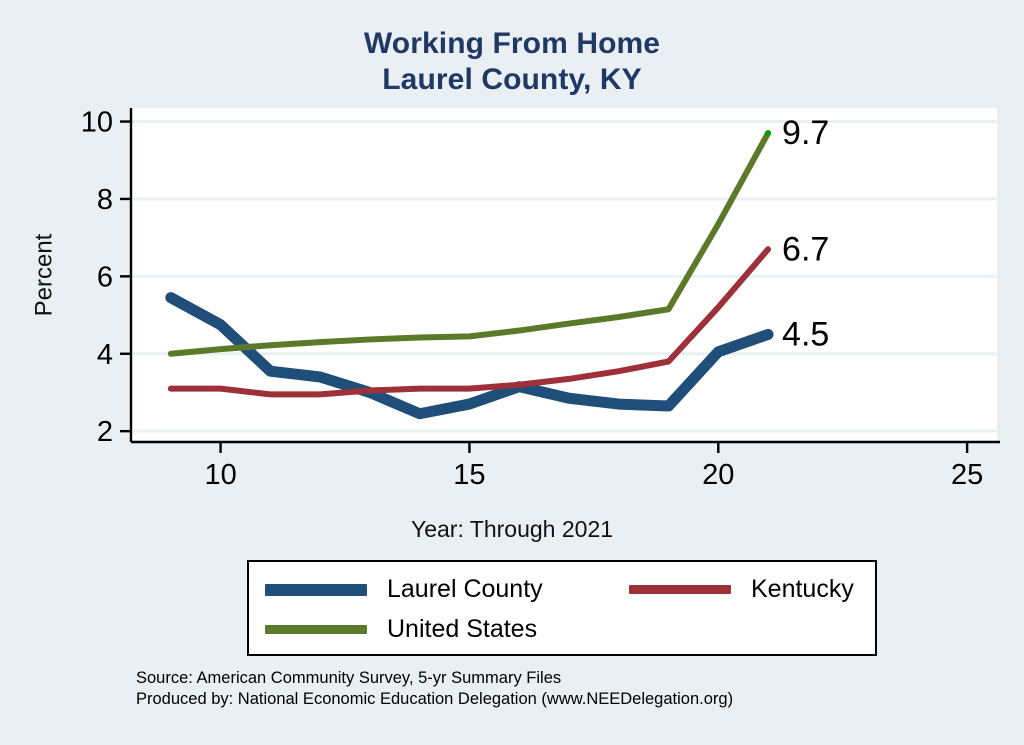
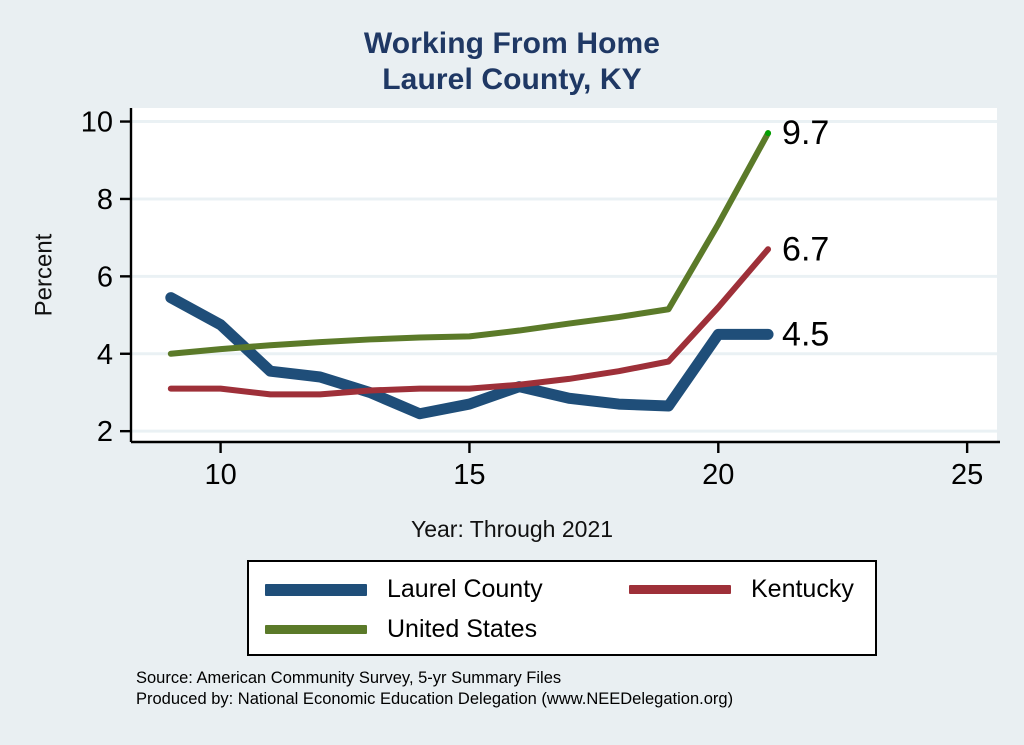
Laurel County/20: 4.0 -> 4.5
